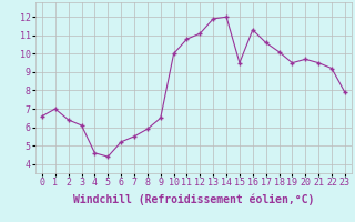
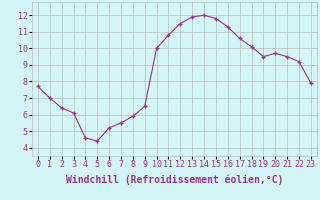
0: 6.6 -> 7.7
12: 11.1 -> 11.5
15: 9.5 -> 11.8
